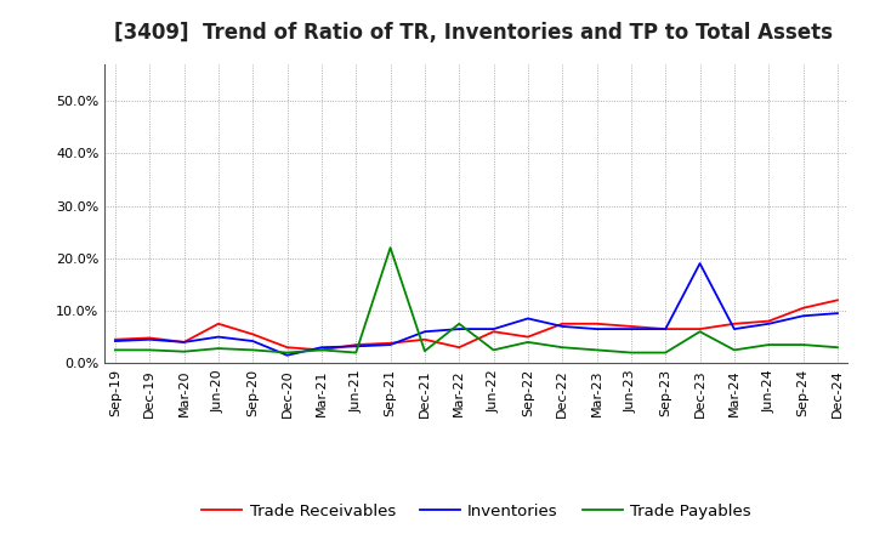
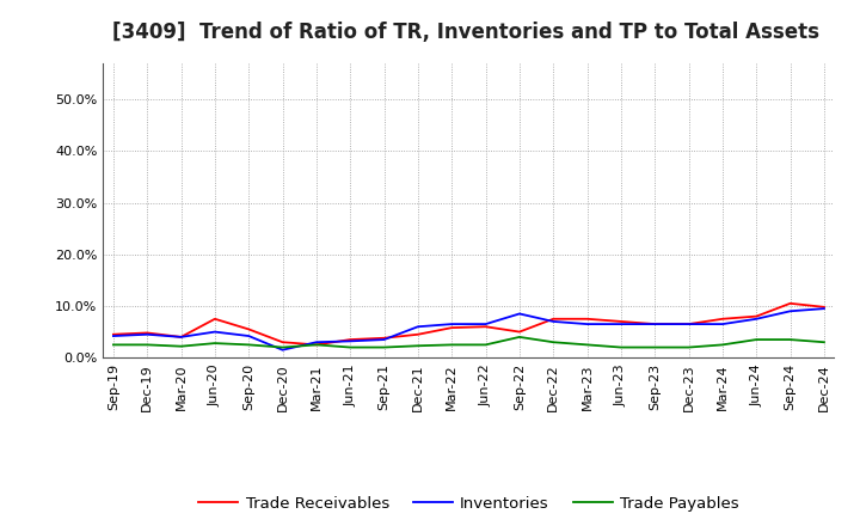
Trade Payables/Sep-21: 22.0% -> 2.0%
Trade Receivables/Mar-22: 3.0% -> 5.8%
Trade Payables/Mar-22: 7.5% -> 2.5%
Inventories/Dec-23: 19.0% -> 6.5%
Trade Payables/Dec-23: 6.0% -> 2.0%
Trade Receivables/Dec-24: 12.0% -> 9.8%
